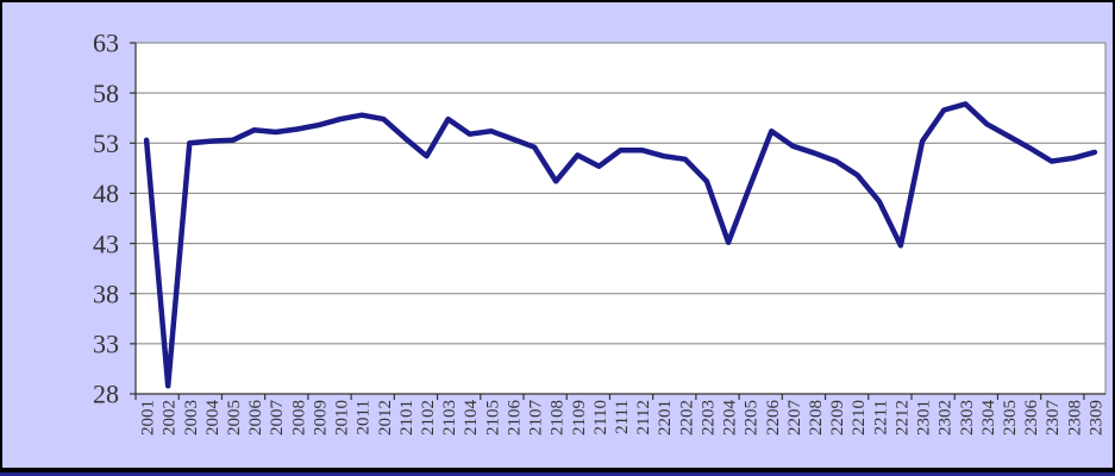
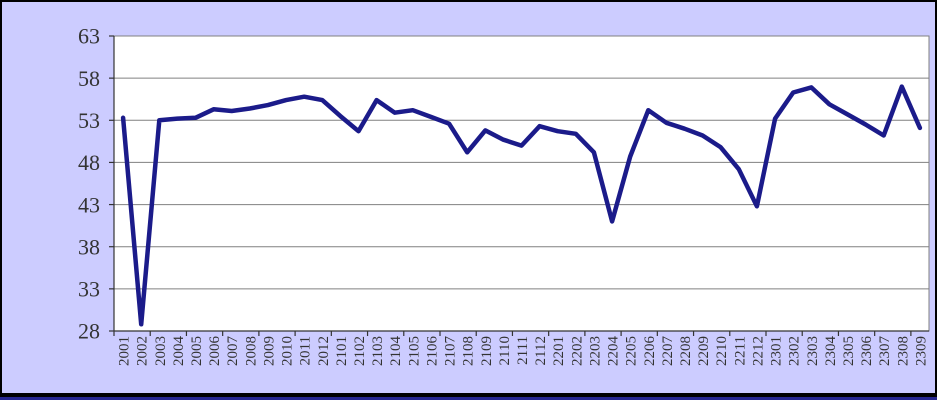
2111: 52 -> 50
2204: 43 -> 41
2308: 52 -> 57
